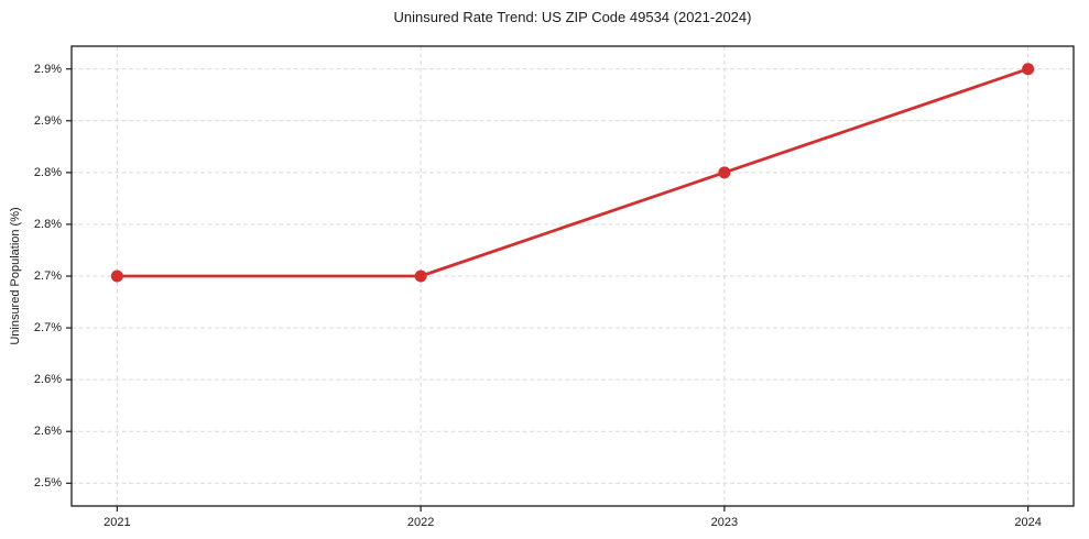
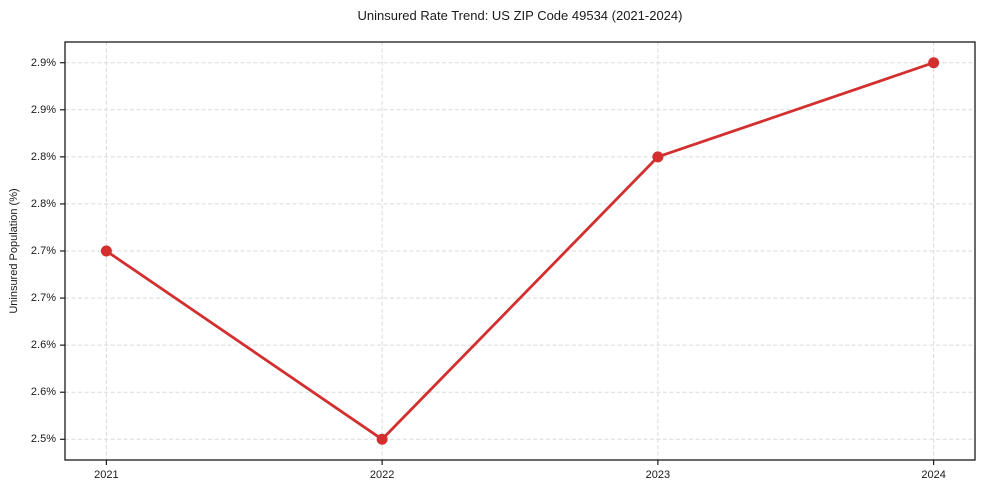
2022: 2.7% -> 2.5%
